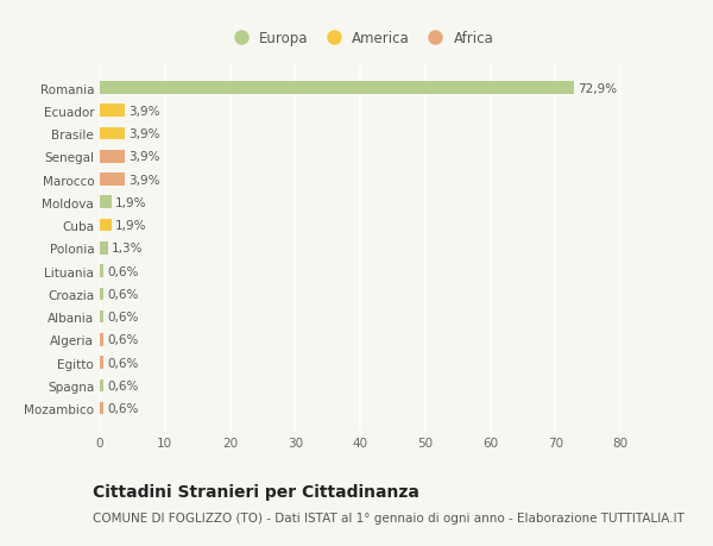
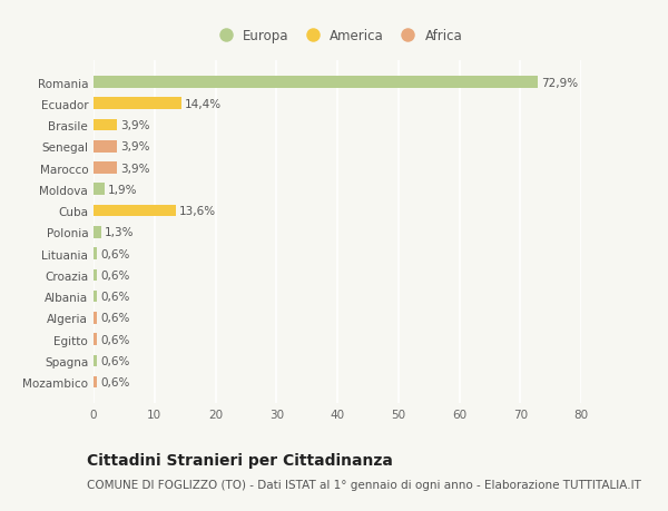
Ecuador: 3,9% -> 14,4%
Cuba: 1,9% -> 13,6%
